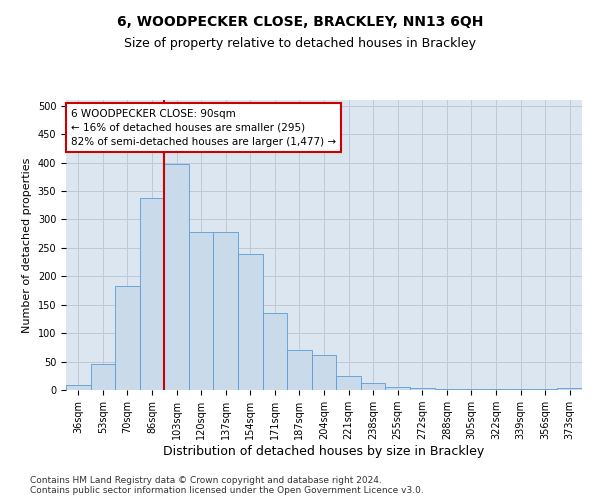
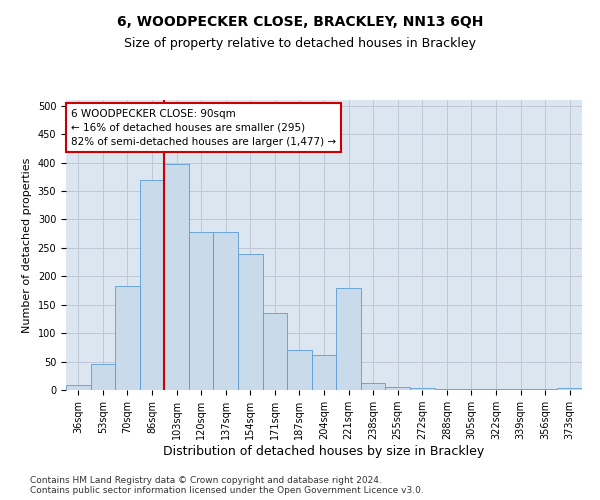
86sqm: 338 -> 370
221sqm: 25 -> 180
